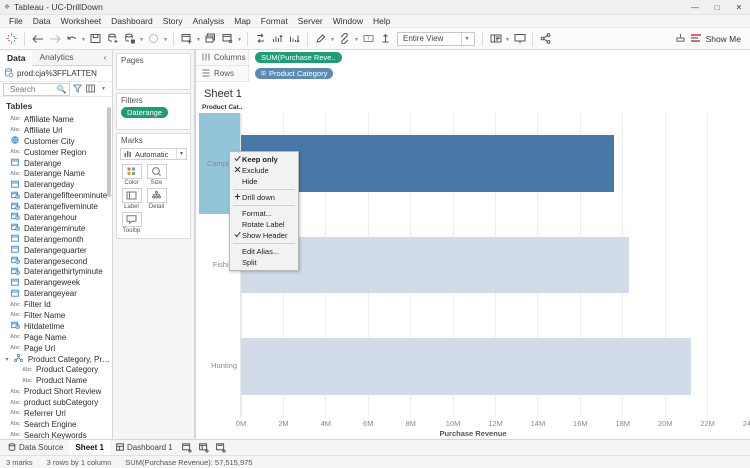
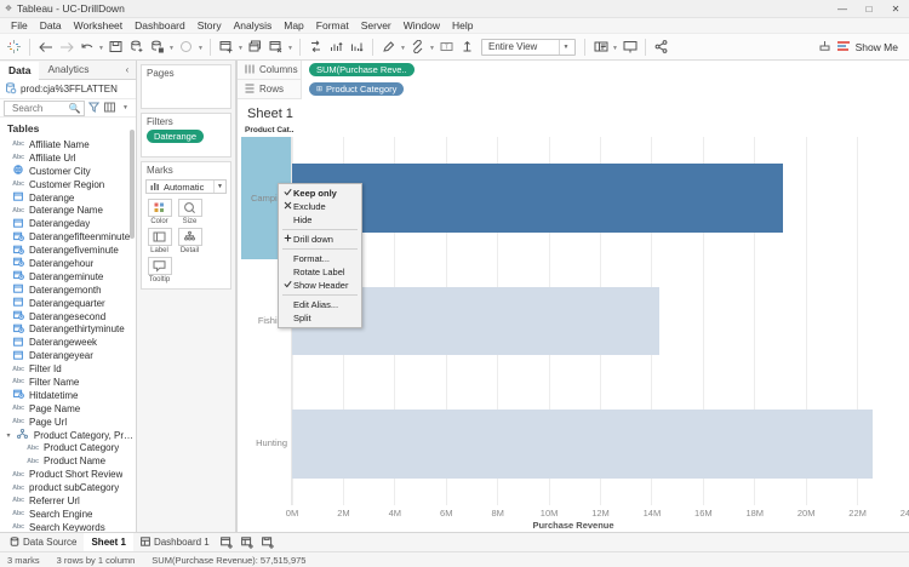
Camping: 17.6M -> 19.1M
Fishing: 18.3M -> 14.3M
Hunting: 21.2M -> 22.6M
